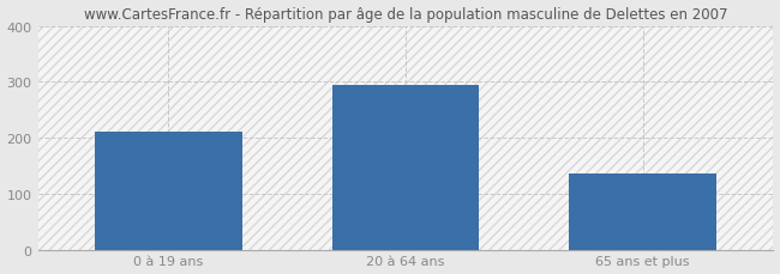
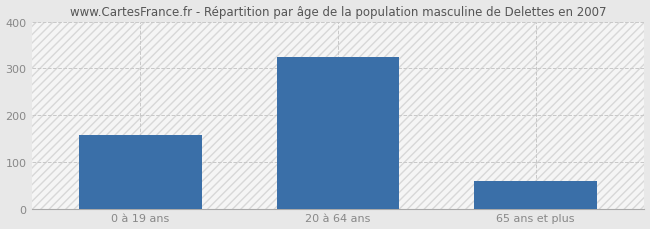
0 à 19 ans: 210 -> 158
20 à 64 ans: 295 -> 325
65 ans et plus: 135 -> 60
